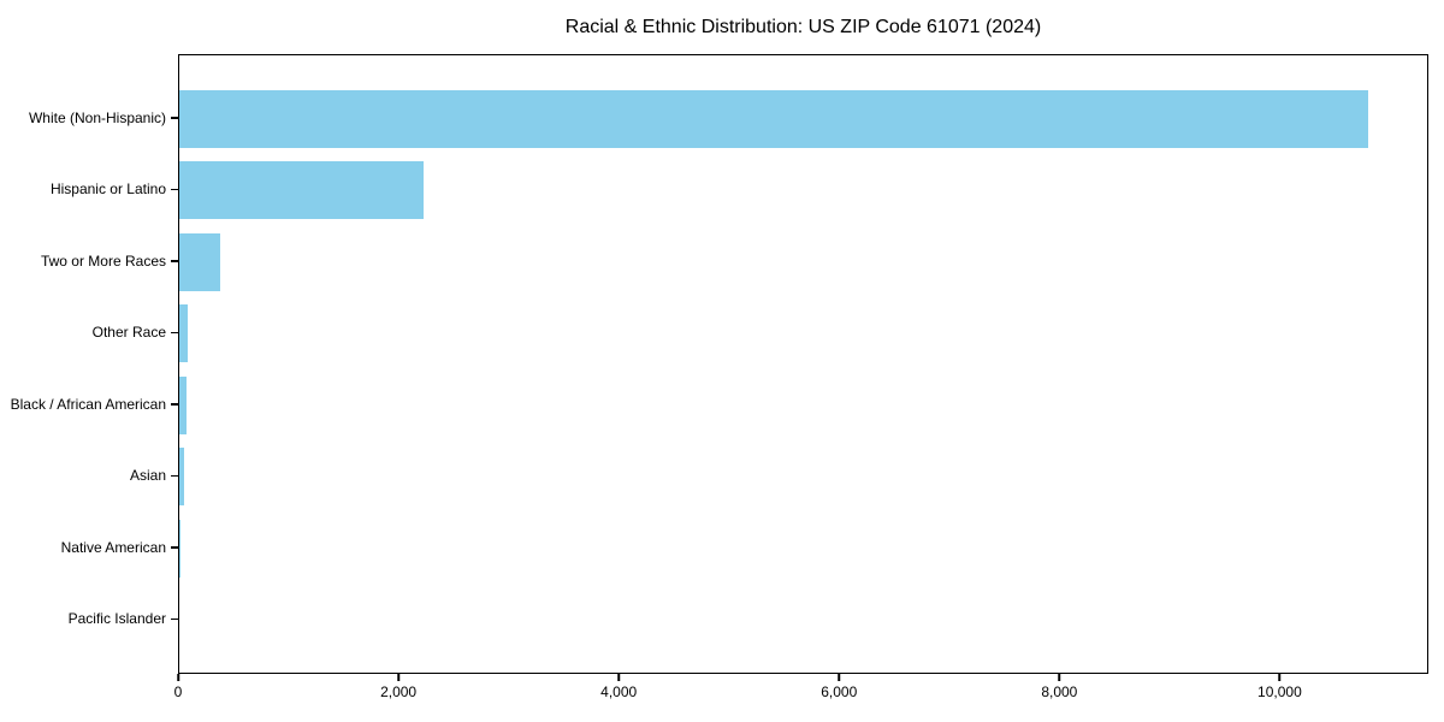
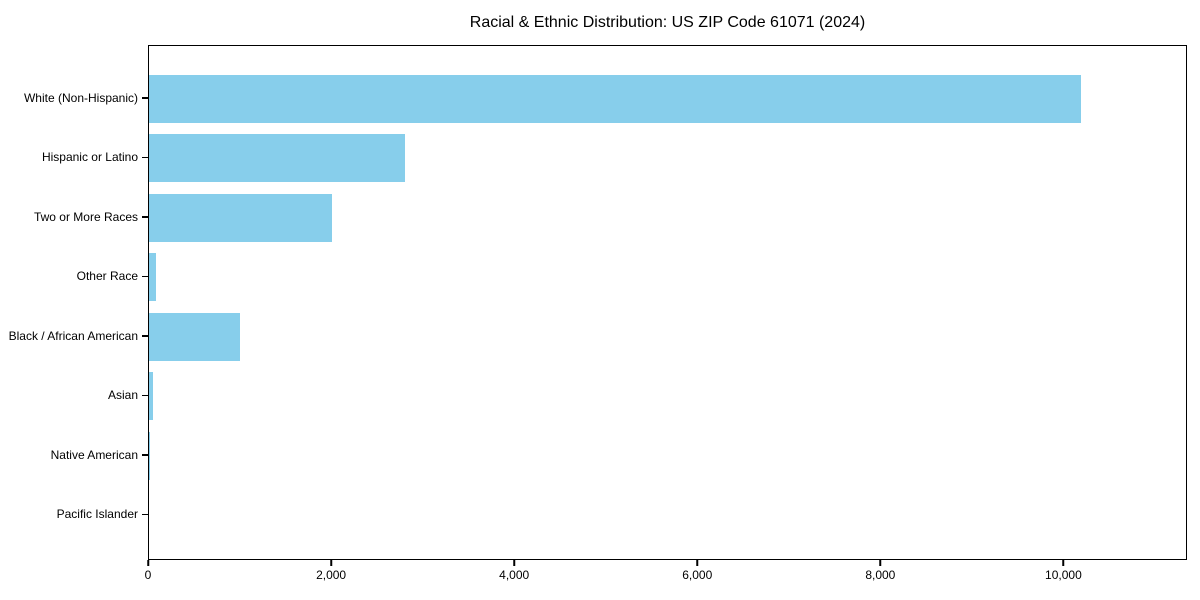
White (Non-Hispanic): 10800 -> 10200
Hispanic or Latino: 2200 -> 2800
Two or More Races: 400 -> 2000
Black / African American: 100 -> 1000
